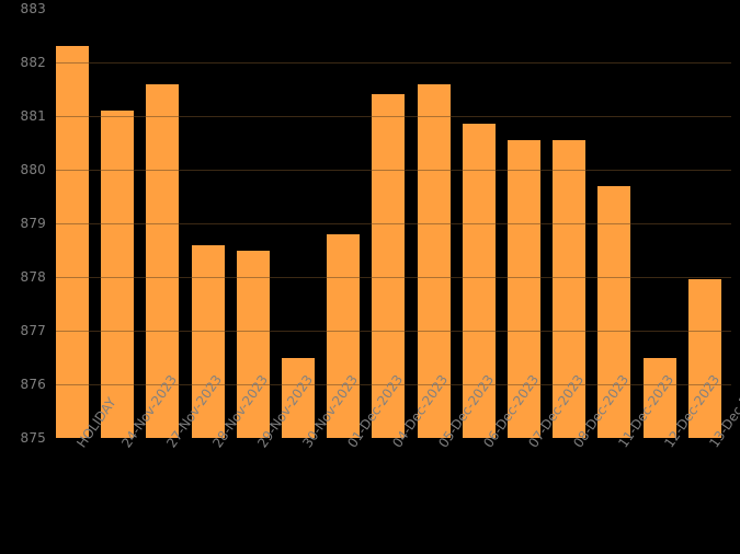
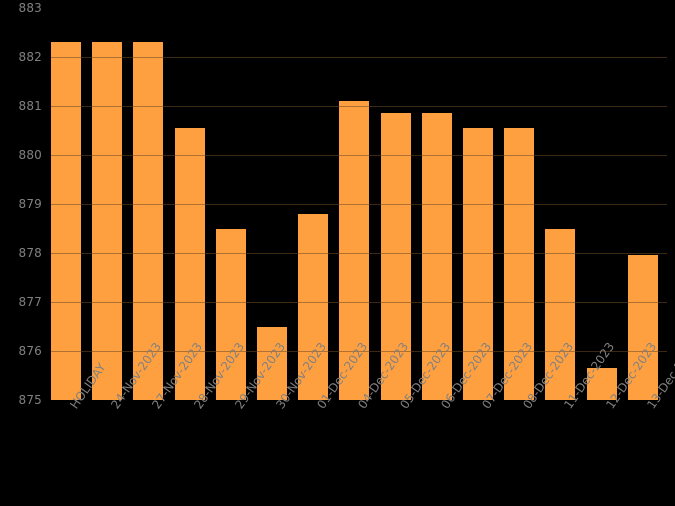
24-Nov-2023: 881.1 -> 882.3
27-Nov-2023: 881.6 -> 882.3
28-Nov-2023: 878.6 -> 880.5
04-Dec-2023: 881.4 -> 881.1
05-Dec-2023: 881.6 -> 880.9
11-Dec-2023: 879.7 -> 878.5
12-Dec-2023: 876.5 -> 875.6
